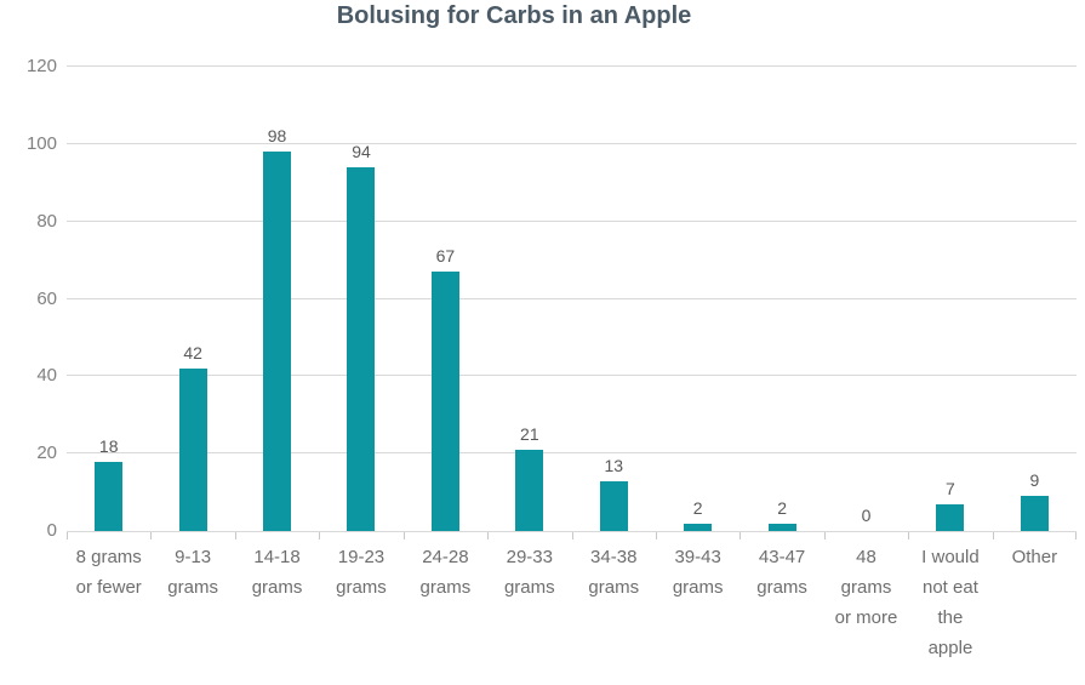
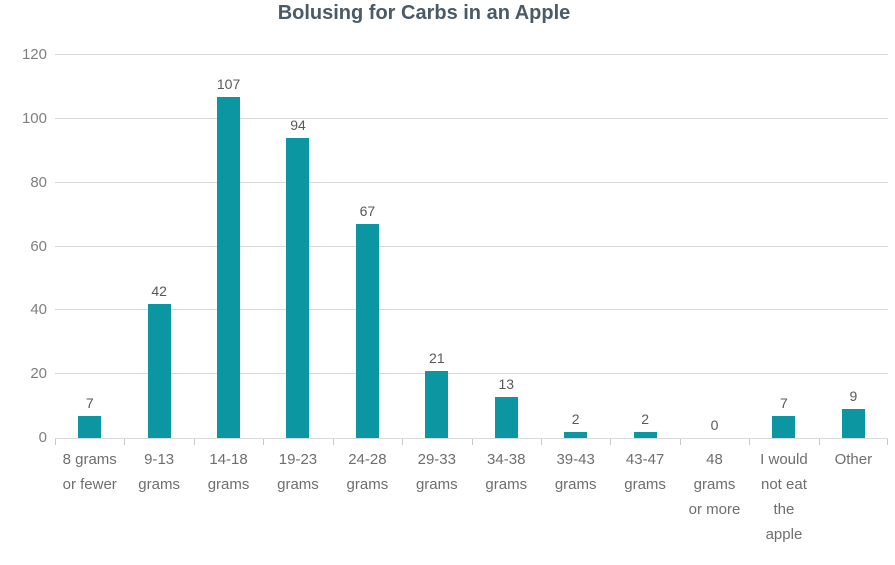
8 grams or fewer: 18 -> 7
14-18 grams: 98 -> 107
